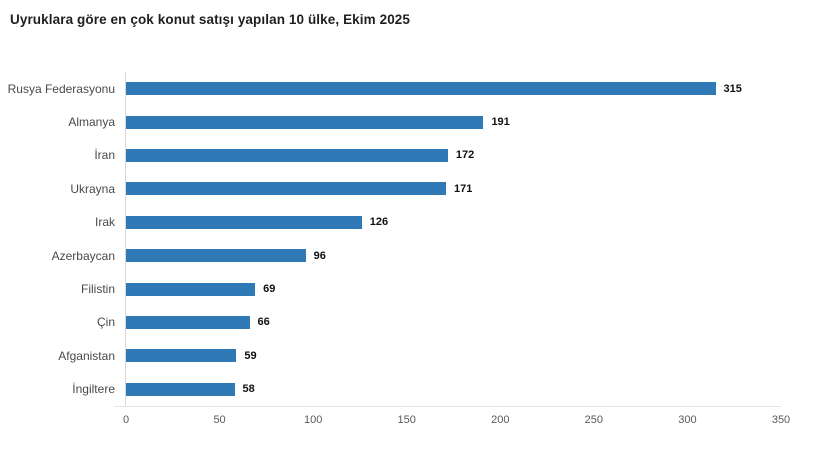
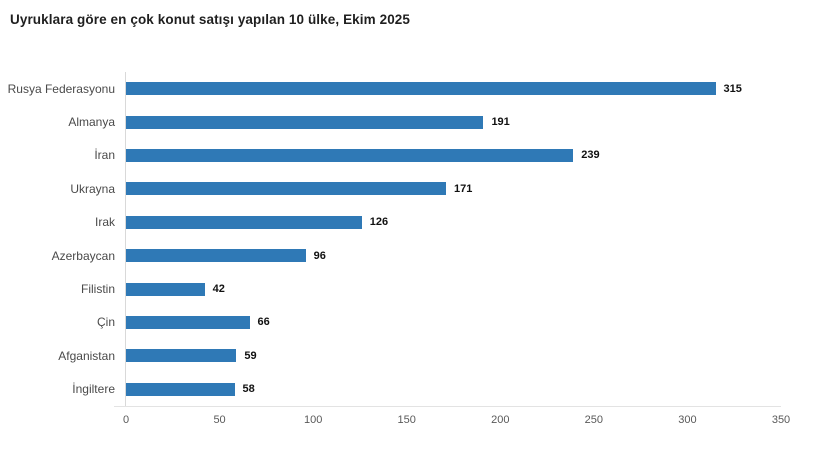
İran: 172 -> 239
Filistin: 69 -> 42
